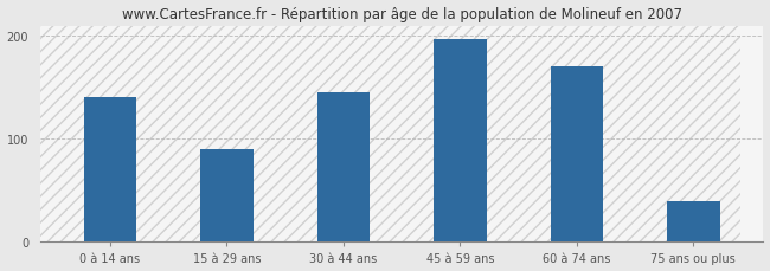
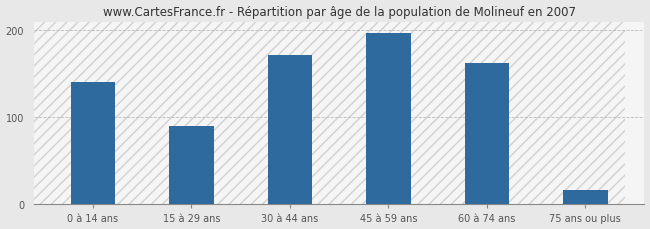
30 à 44 ans: 145 -> 172
60 à 74 ans: 170 -> 162
75 ans ou plus: 40 -> 16
